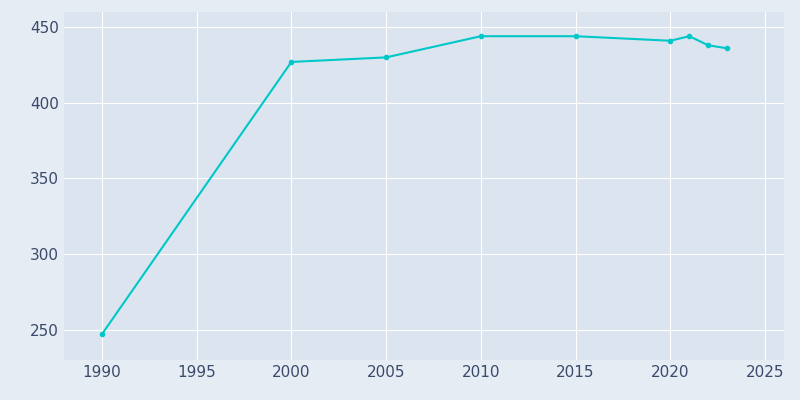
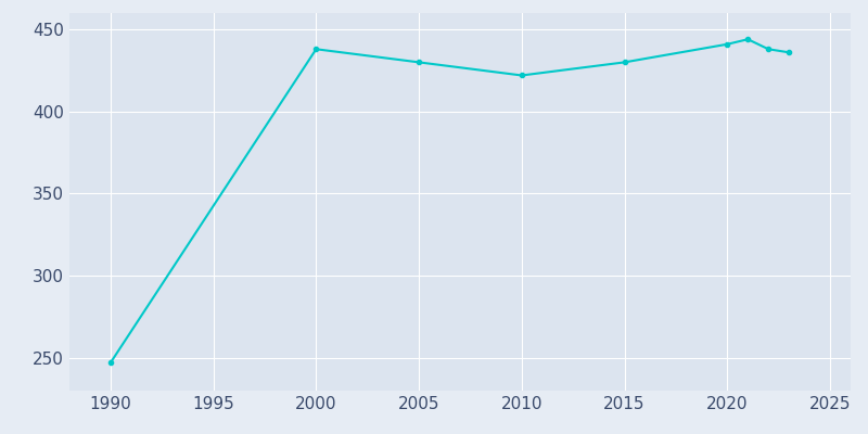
2000: 427 -> 438
2010: 444 -> 422
2015: 444 -> 430
